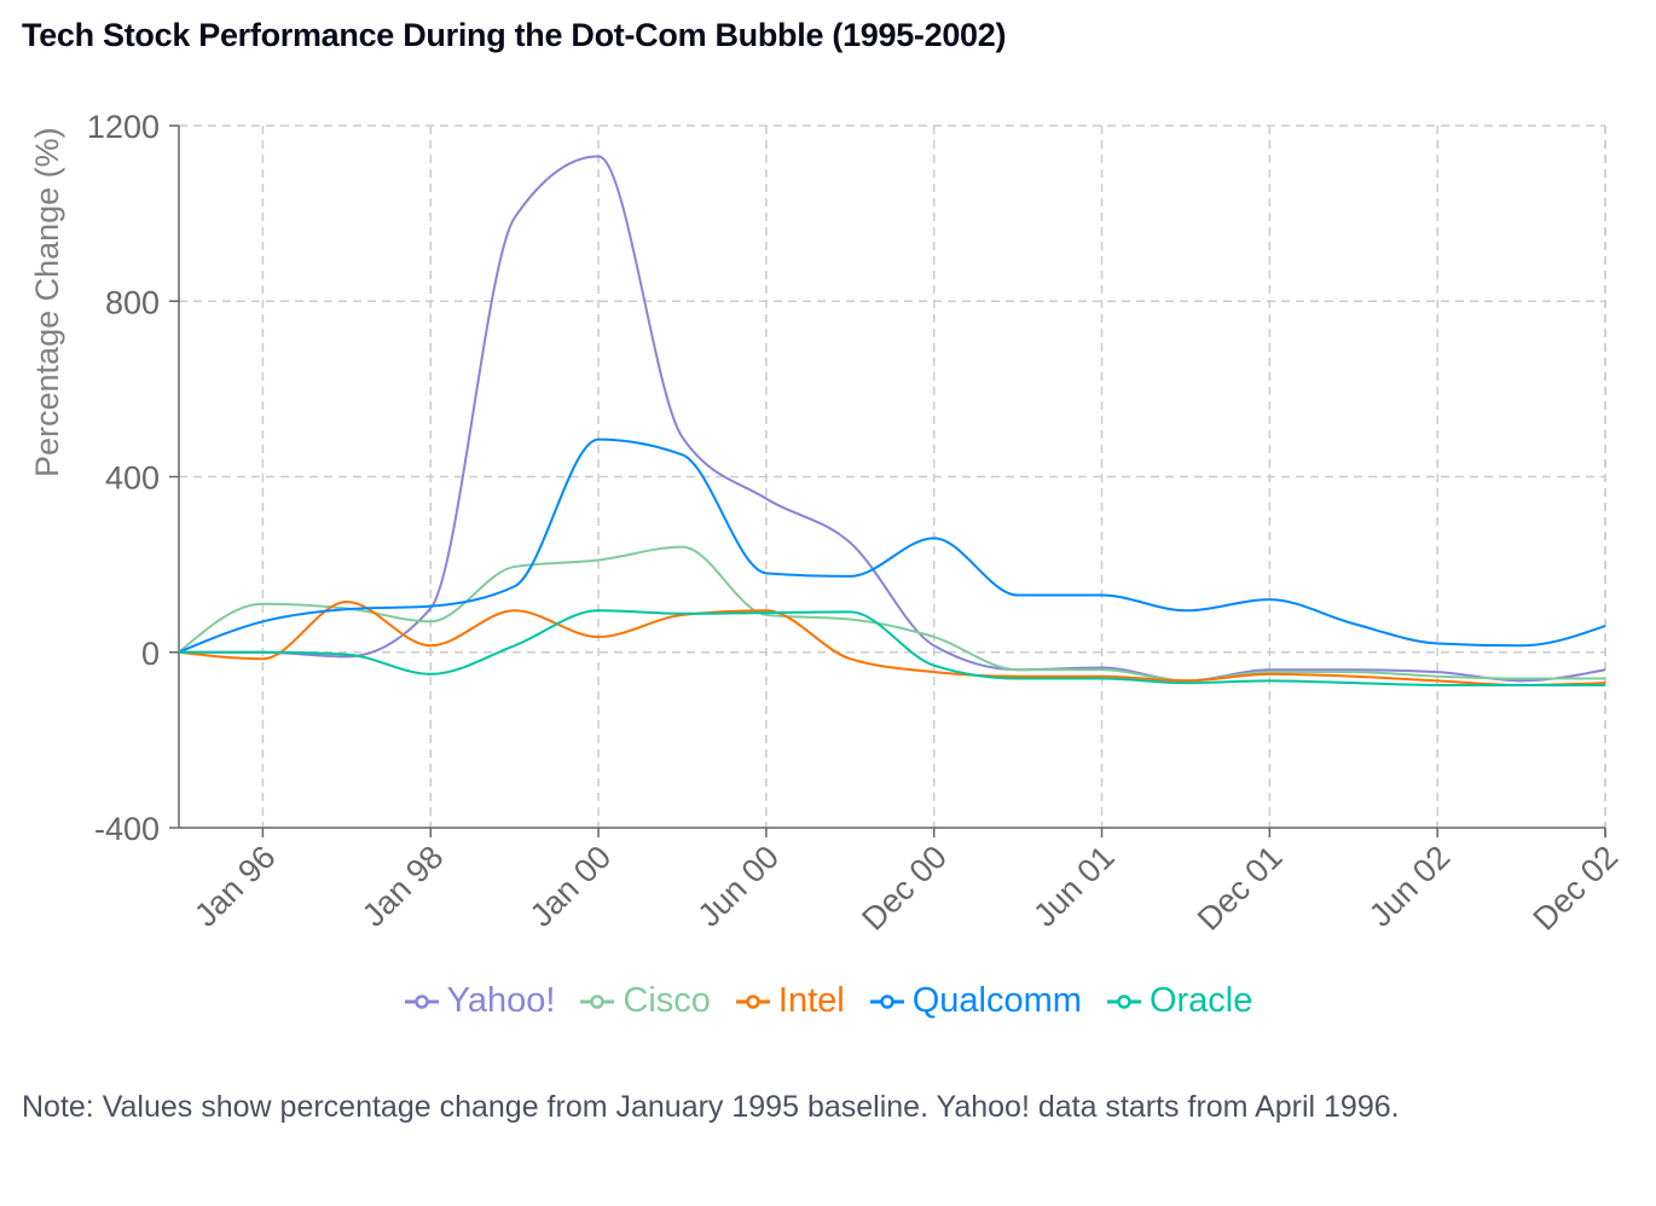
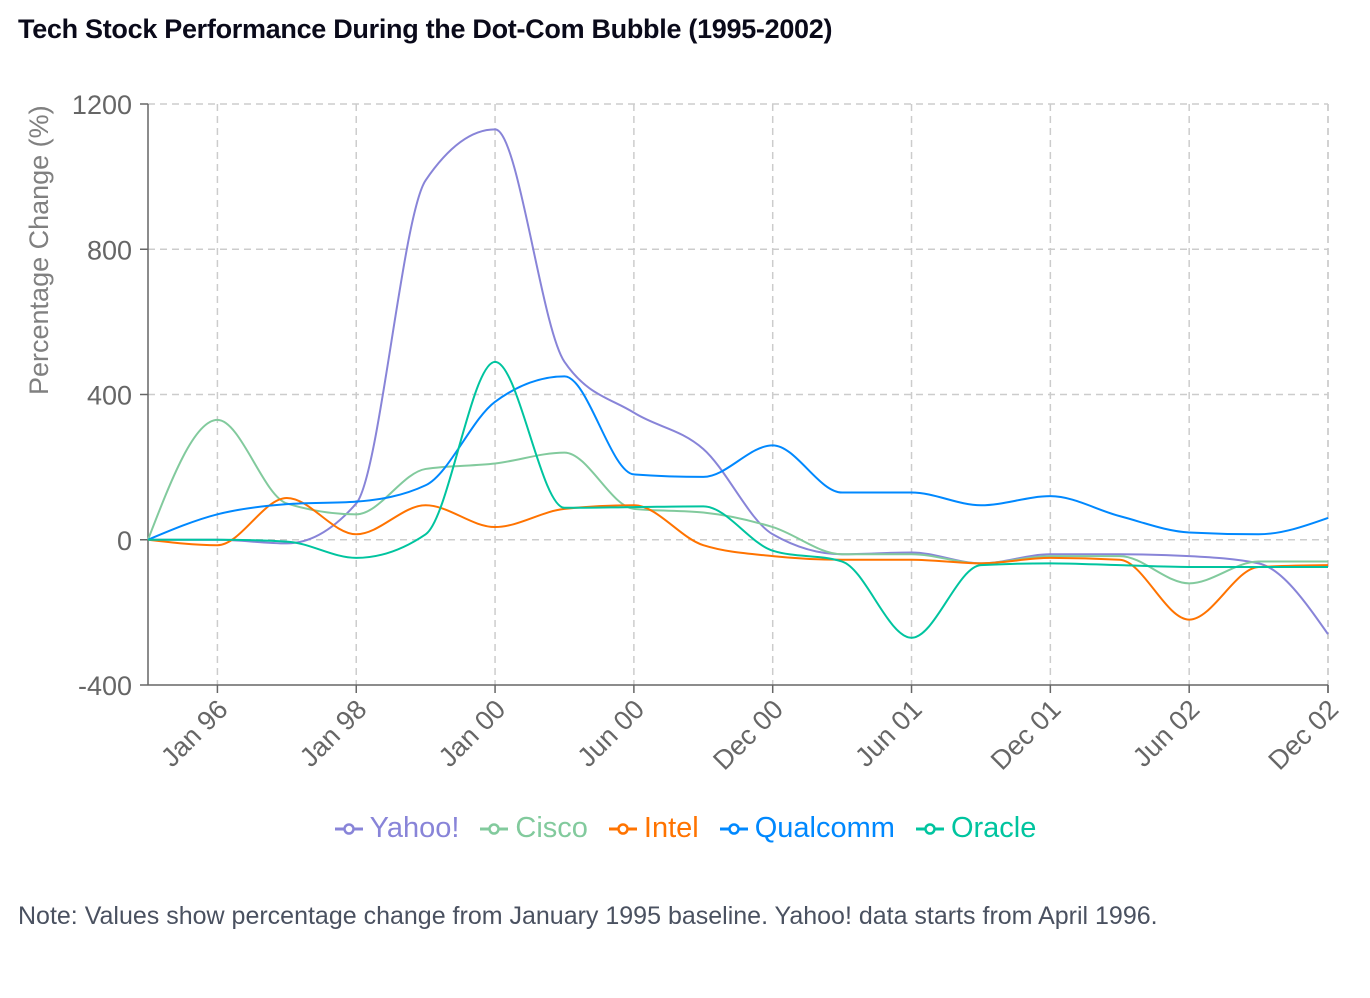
Cisco/Jan 96: 110 -> 330
Qualcomm/Jan 00: 480 -> 380
Oracle/Jan 00: 100 -> 490
Oracle/Jun 01: -60 -> -270
Cisco/Jun 02: -60 -> -120
Intel/Jun 02: -60 -> -220
Yahoo!/Dec 02: -40 -> -260
